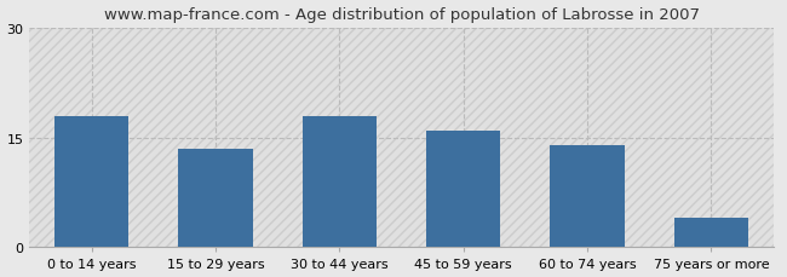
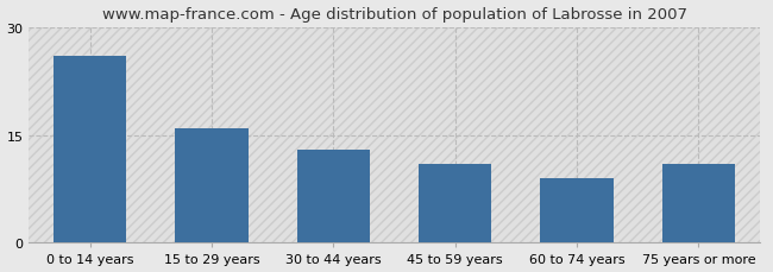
0 to 14 years: 18.0 -> 26.0
15 to 29 years: 13.5 -> 16.0
30 to 44 years: 18.0 -> 13.0
45 to 59 years: 16.0 -> 11.0
60 to 74 years: 14.0 -> 9.0
75 years or more: 4.0 -> 11.0
